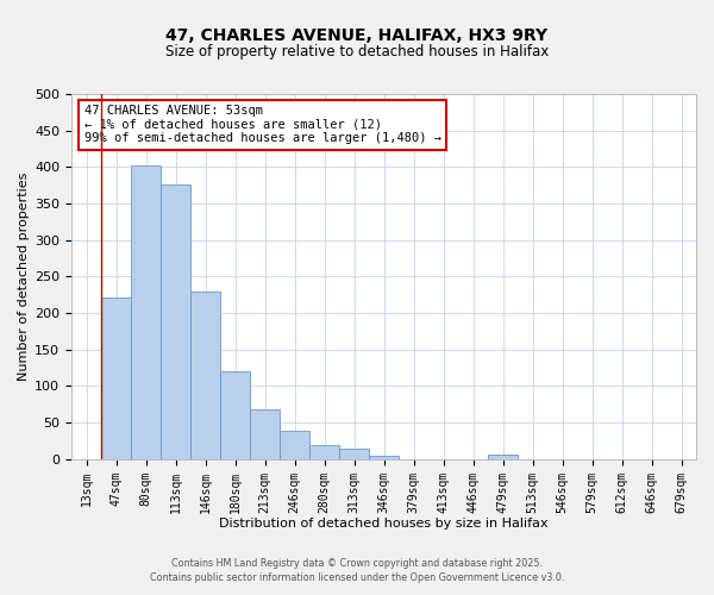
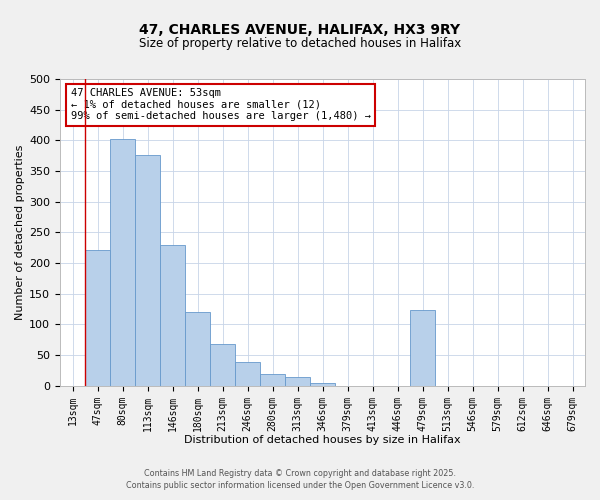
479sqm: 7 -> 124
